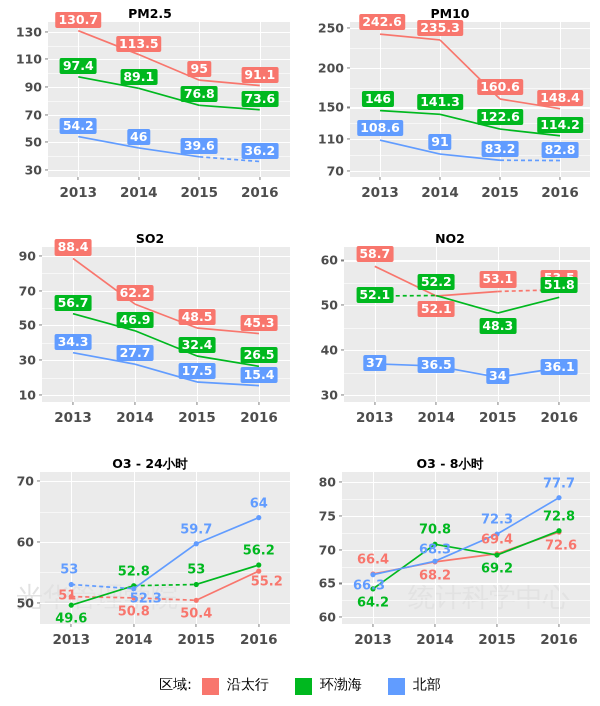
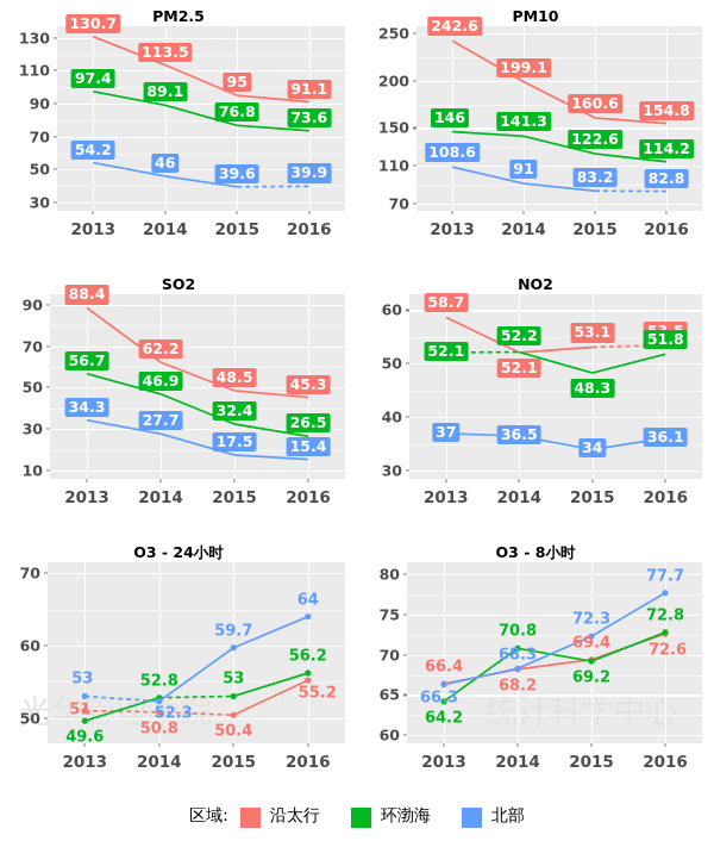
PM2.5/北部/2016: 36.2 -> 39.9
PM10/沿太行/2014: 235.3 -> 199.1
PM10/沿太行/2016: 148.4 -> 154.8
